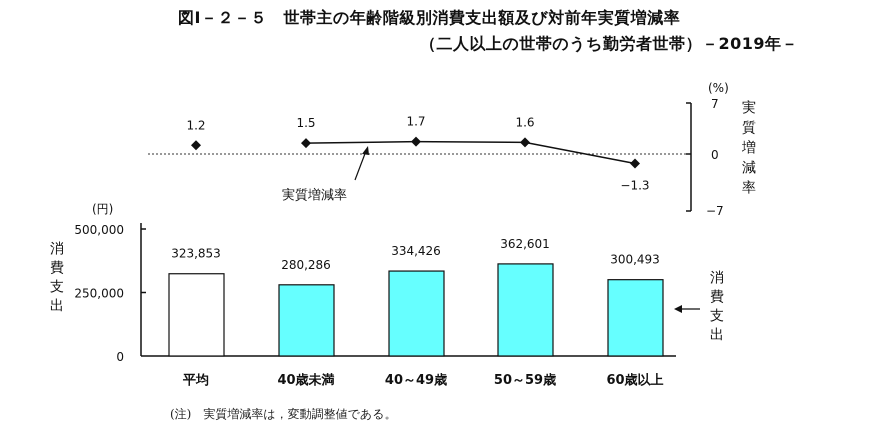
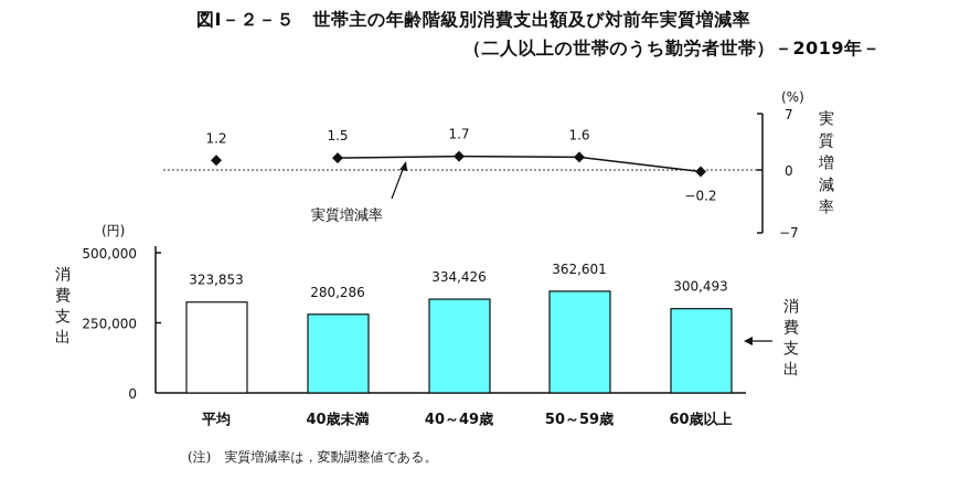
実質増減率/60歳以上: −1.3 -> −0.2
